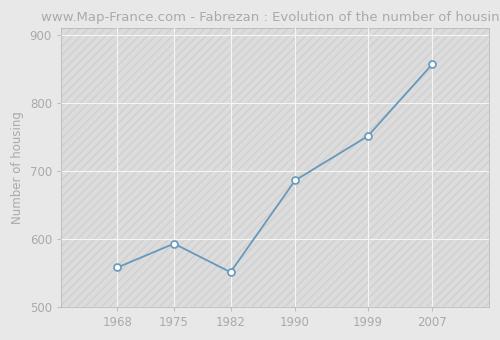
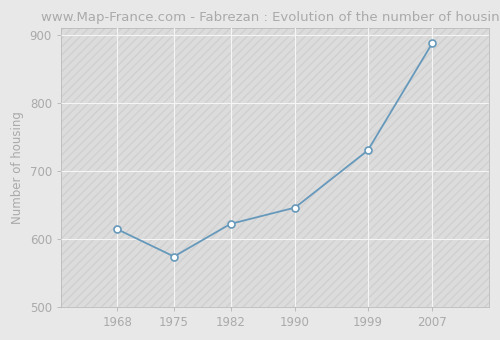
1968: 558 -> 614
1975: 593 -> 574
1982: 551 -> 622
1990: 686 -> 646
1999: 751 -> 730
2007: 857 -> 888
